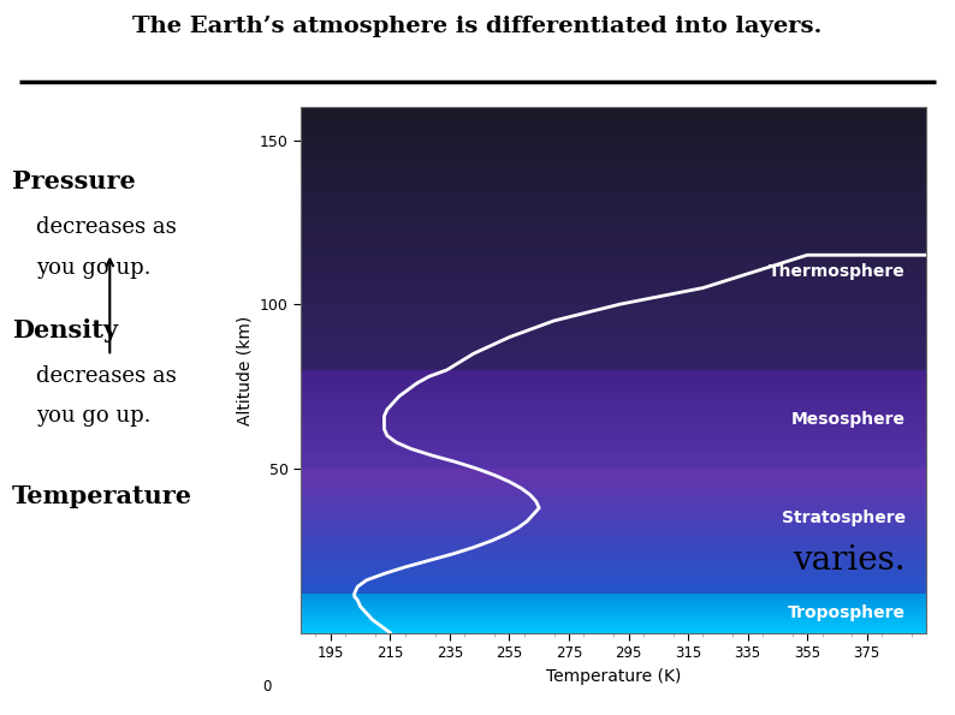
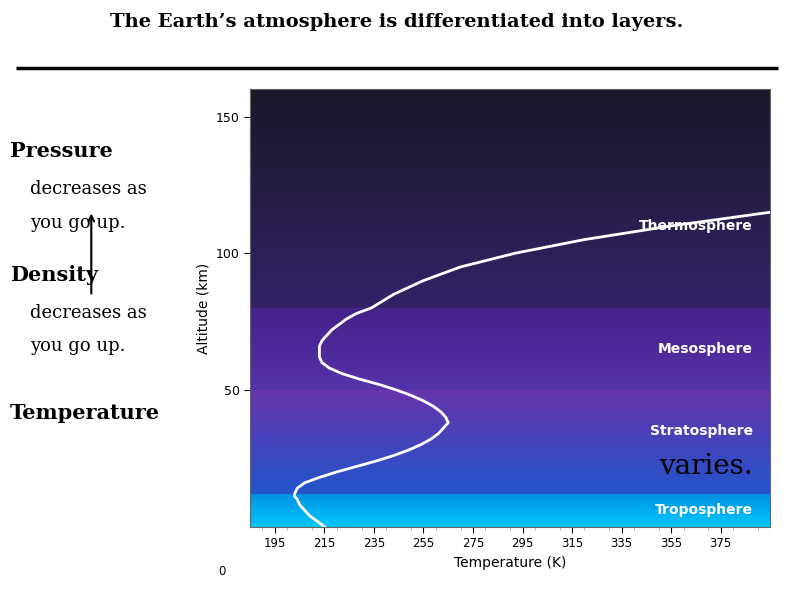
355: 115 -> 110
